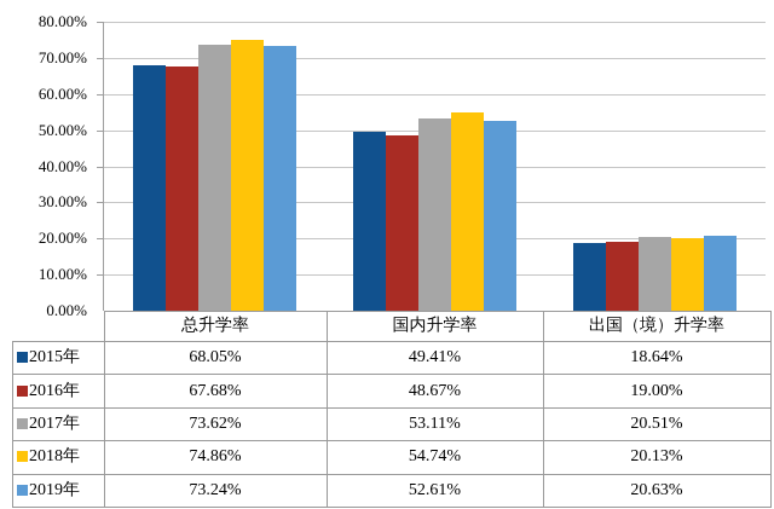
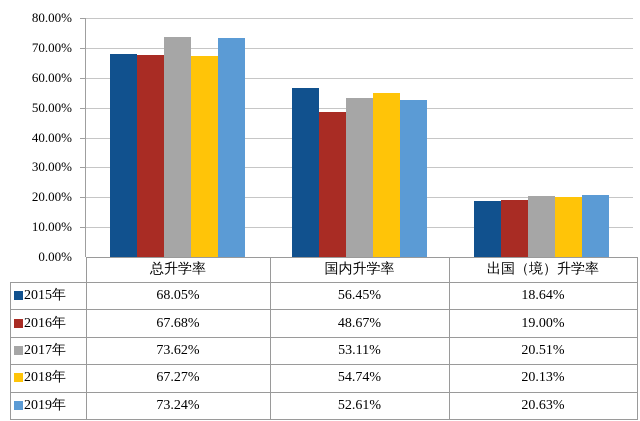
2018年/总升学率: 74.86% -> 67.27%
2015年/国内升学率: 49.41% -> 56.45%
